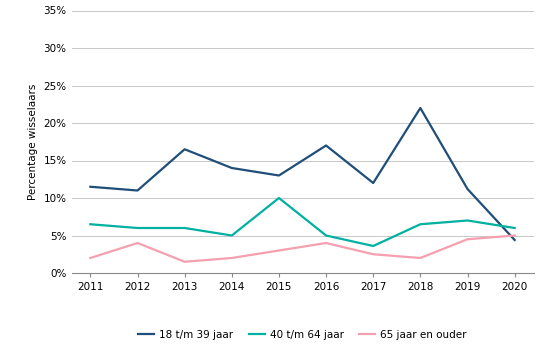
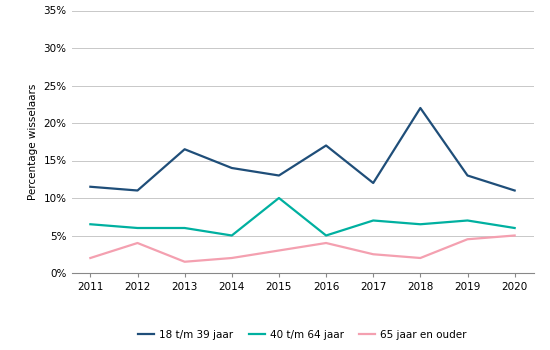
40 t/m 64 jaar/2017: 3.6% -> 7.0%
18 t/m 39 jaar/2019: 11.2% -> 13.0%
18 t/m 39 jaar/2020: 4.4% -> 11.0%
